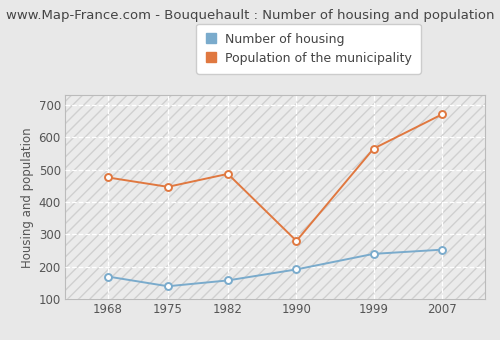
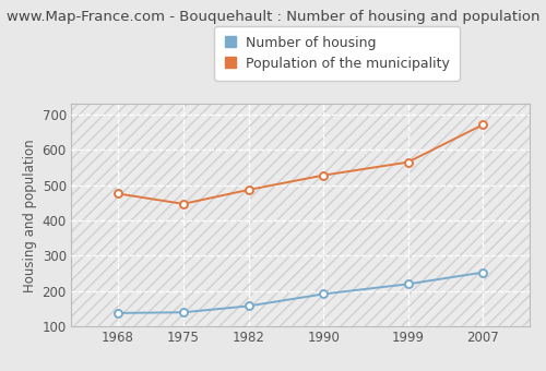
Number of housing/1968: 170 -> 138
Population of the municipality/1990: 280 -> 528
Number of housing/1999: 240 -> 220
